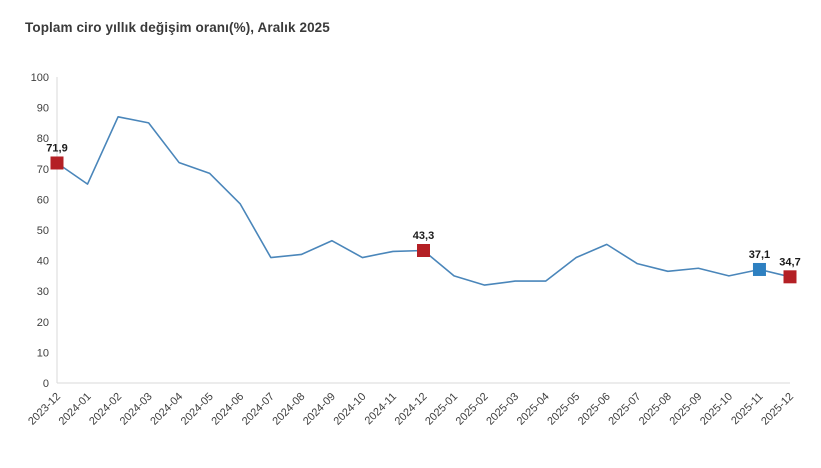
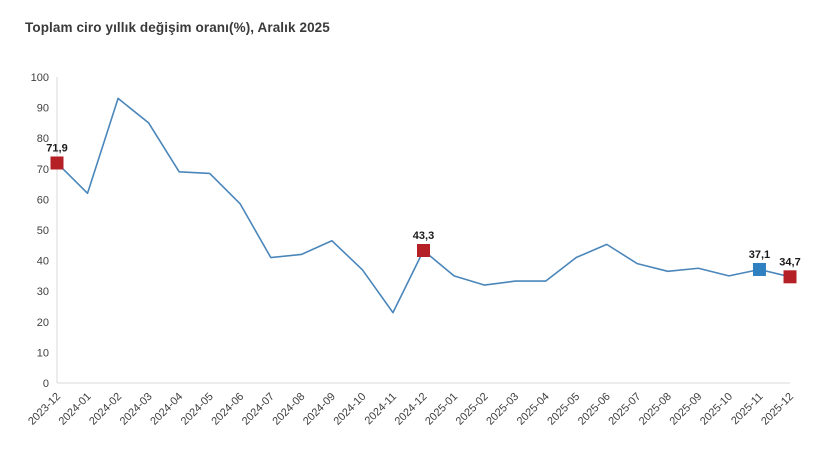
2024-01: 65 -> 62
2024-02: 87 -> 93
2024-04: 72 -> 69
2024-10: 41 -> 37
2024-11: 43 -> 23
